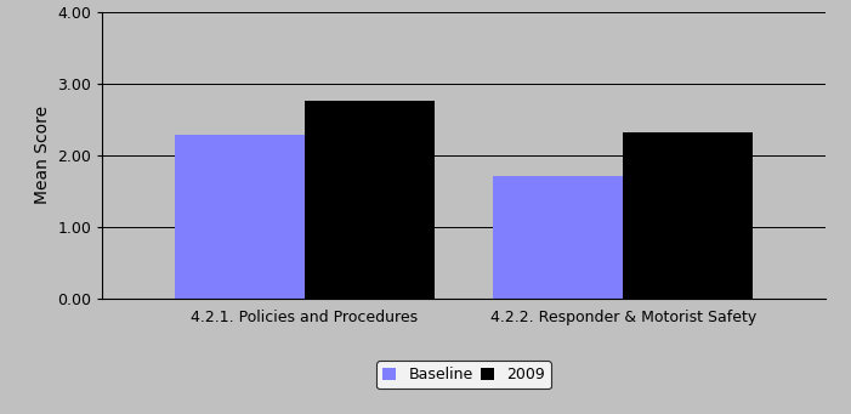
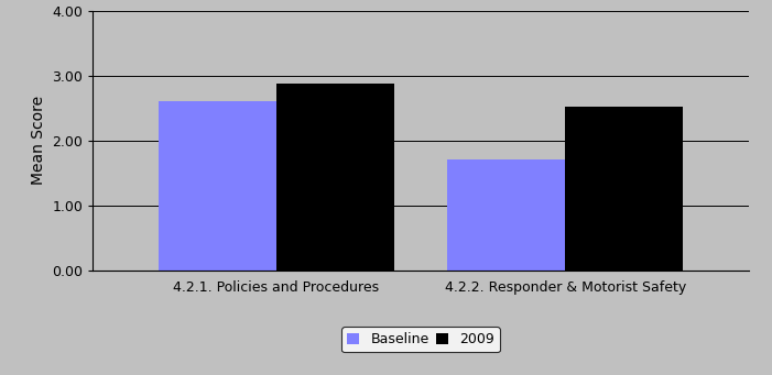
Baseline/4.2.1. Policies and Procedures: 2.28 -> 2.61
2009/4.2.1. Policies and Procedures: 2.76 -> 2.89
2009/4.2.2. Responder & Motorist Safety: 2.32 -> 2.53
